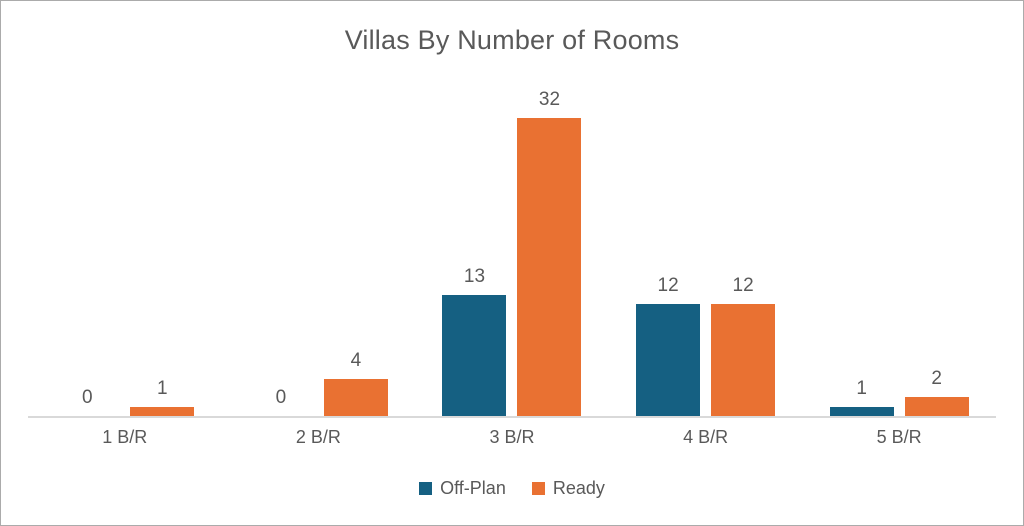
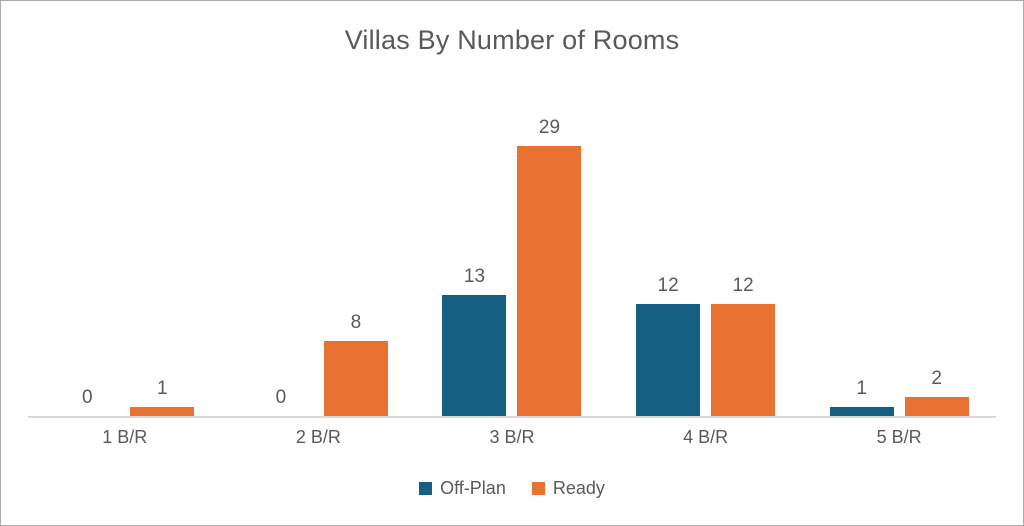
Ready/2 B/R: 4 -> 8
Ready/3 B/R: 32 -> 29
